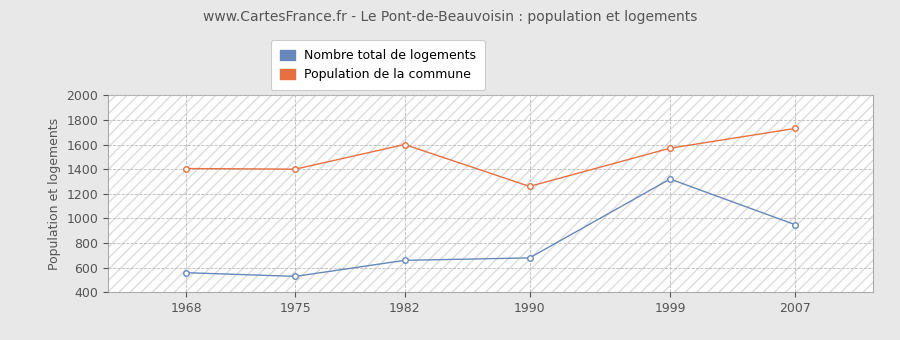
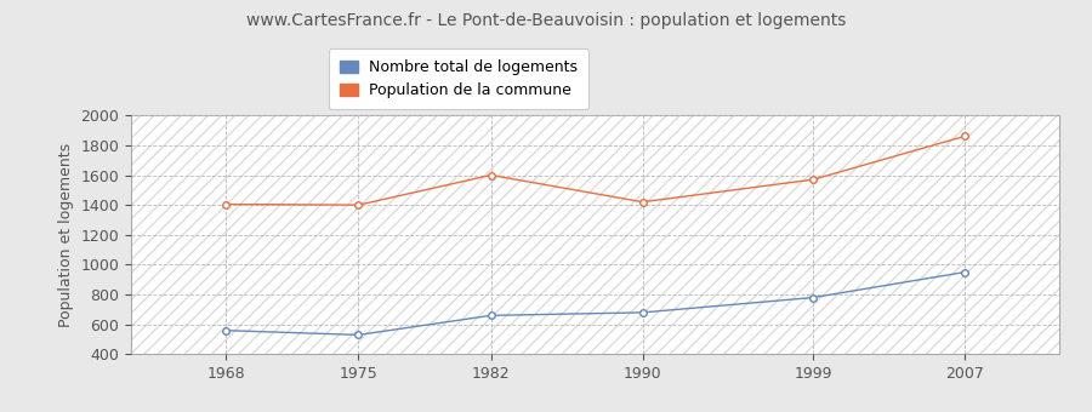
Population de la commune/1990: 1260 -> 1420
Nombre total de logements/1999: 1320 -> 780
Population de la commune/2007: 1730 -> 1860
